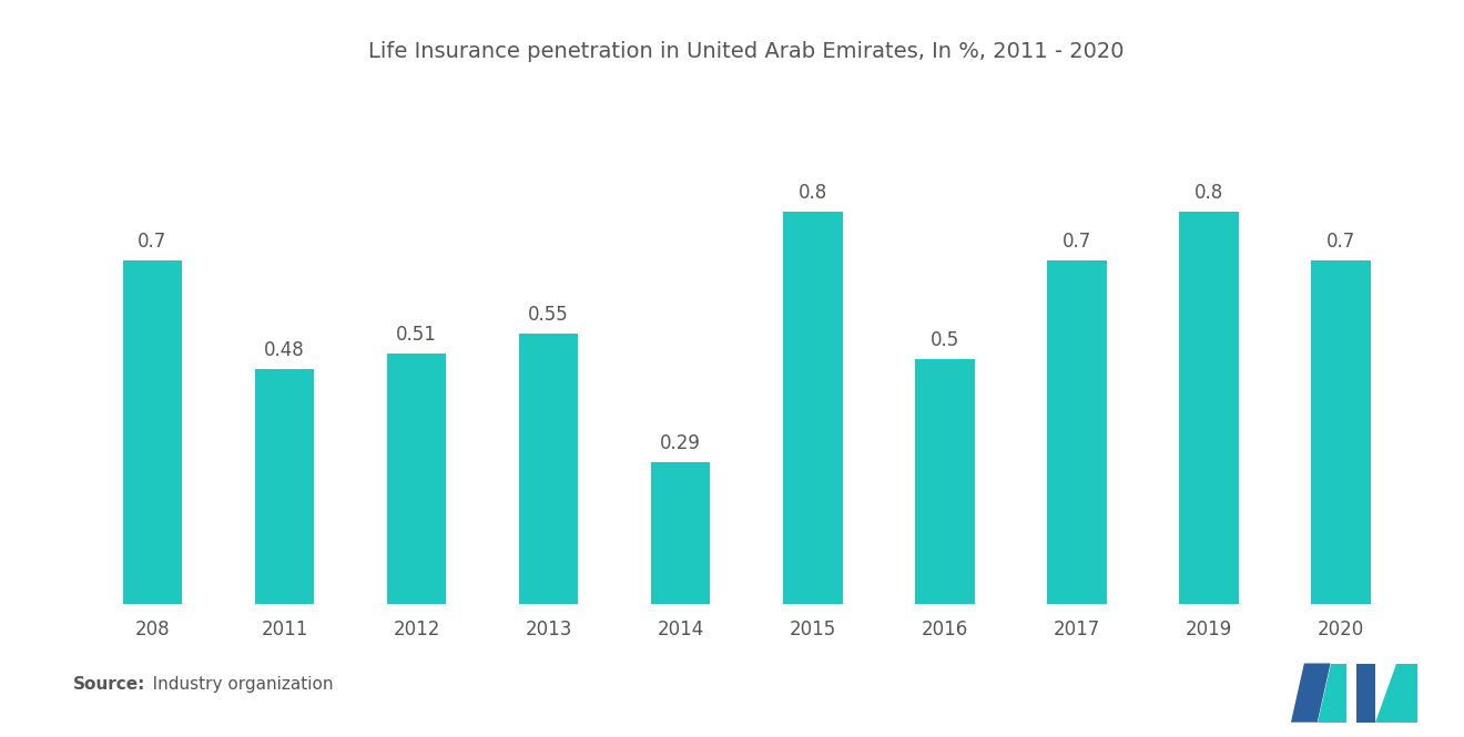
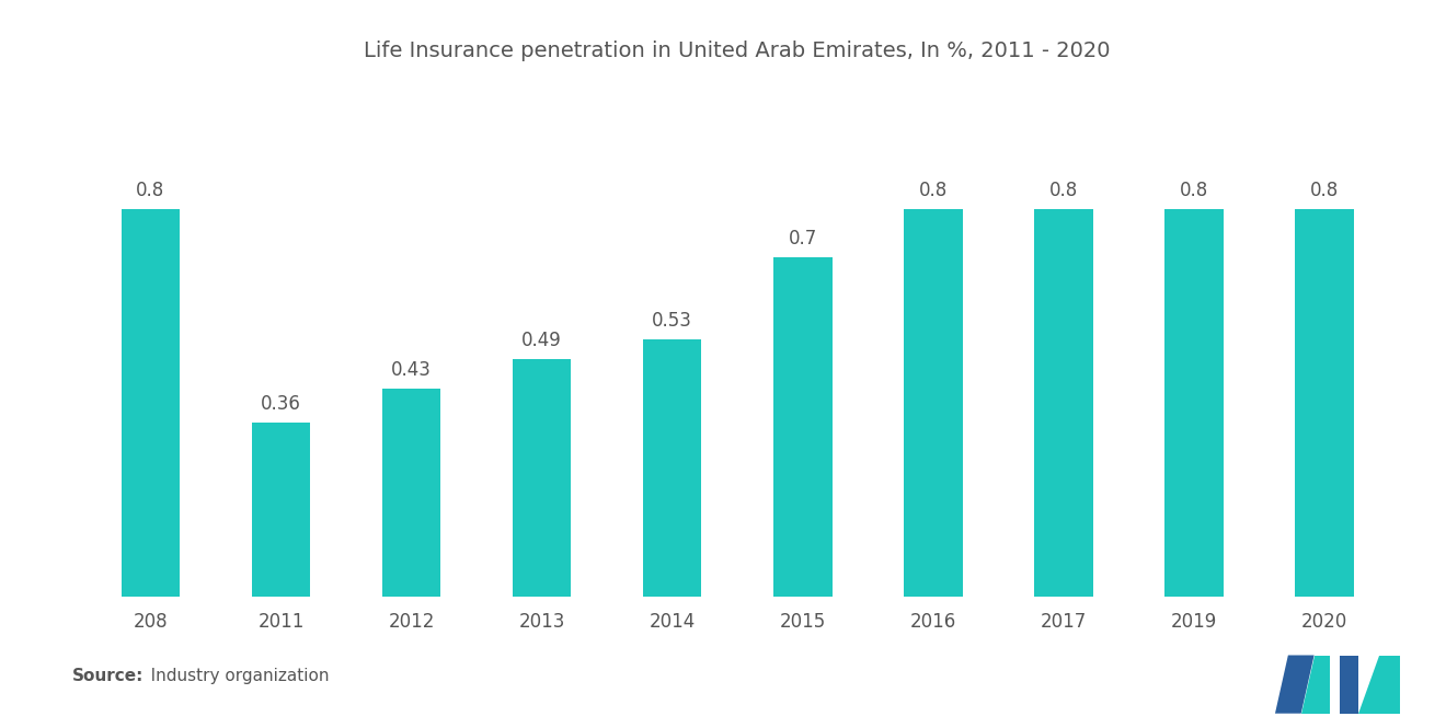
208: 0.7 -> 0.8
2011: 0.48 -> 0.36
2012: 0.51 -> 0.43
2013: 0.55 -> 0.49
2014: 0.29 -> 0.53
2015: 0.8 -> 0.7
2016: 0.5 -> 0.8
2017: 0.7 -> 0.8
2020: 0.7 -> 0.8
